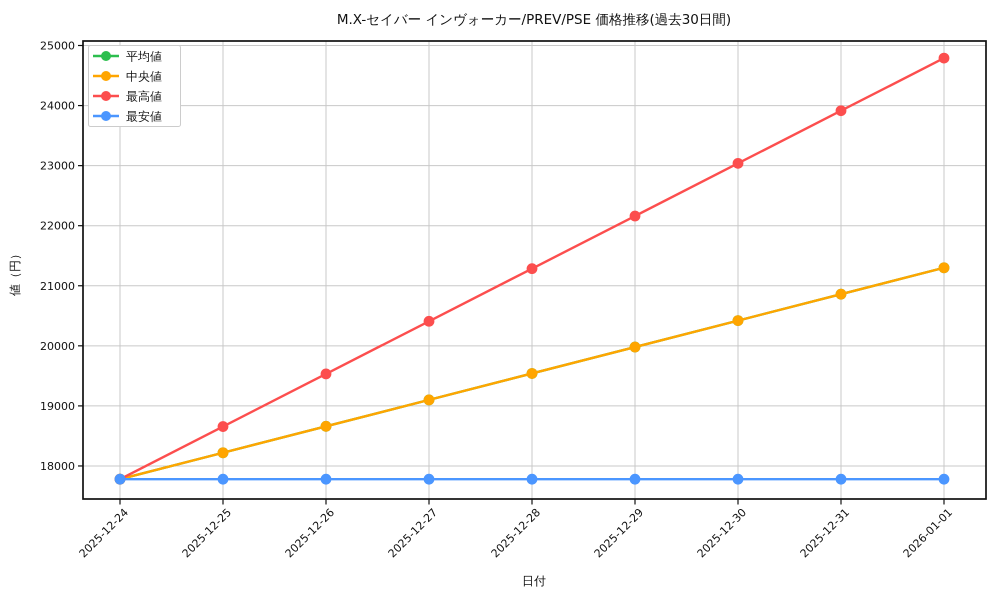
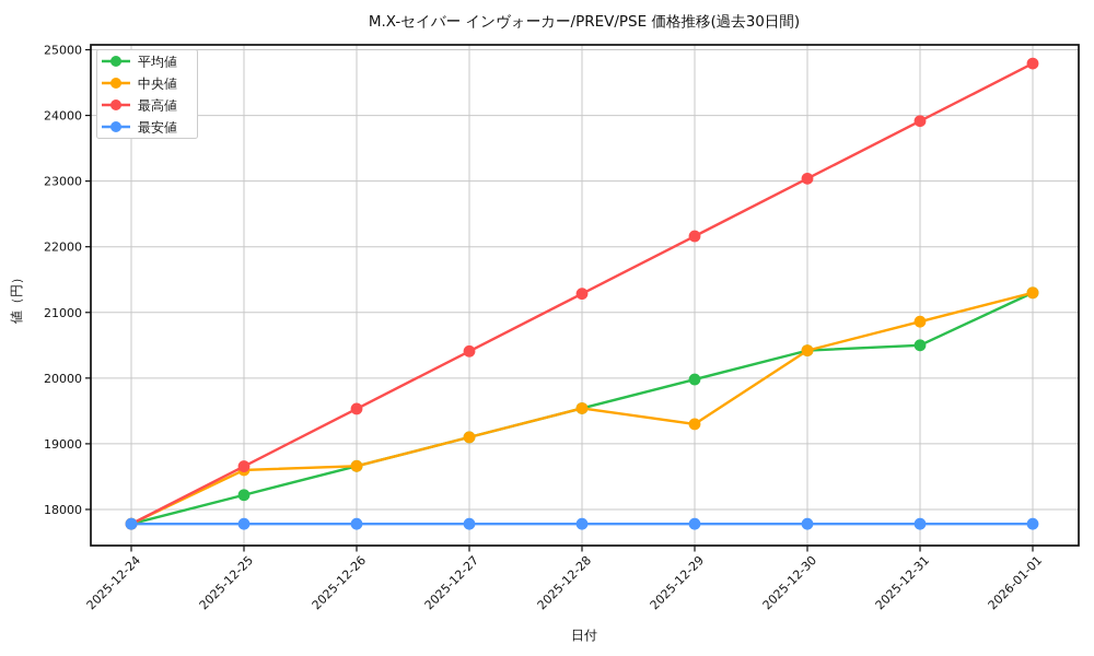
中央値/2025-12-25: 18200 -> 18600
中央値/2025-12-29: 20000 -> 19300
平均値/2025-12-31: 20900 -> 20500
